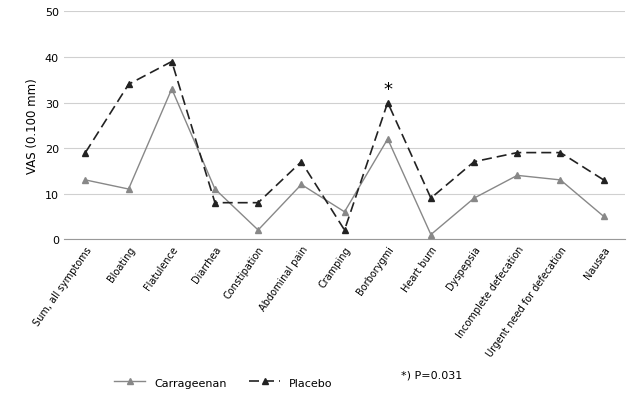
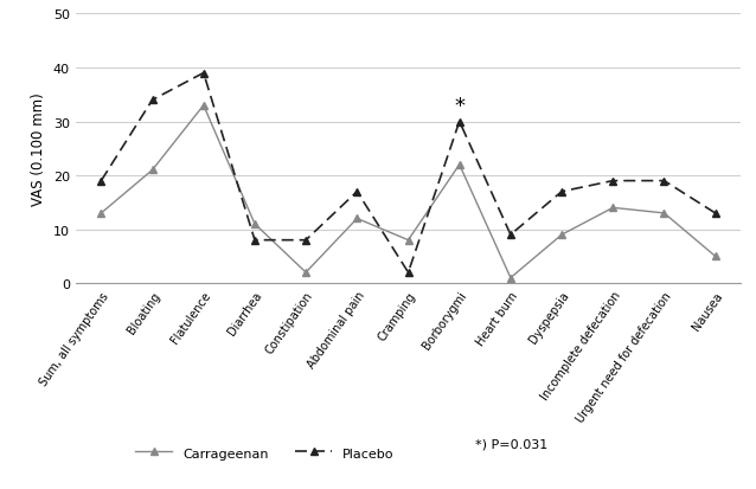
Carrageenan/Bloating: 11 -> 21
Carrageenan/Cramping: 6 -> 8
